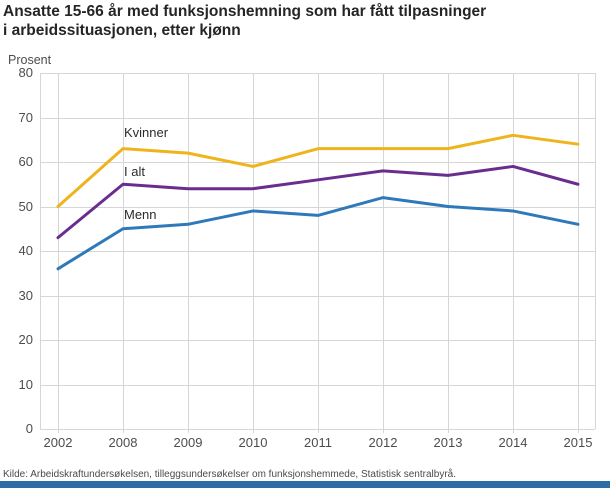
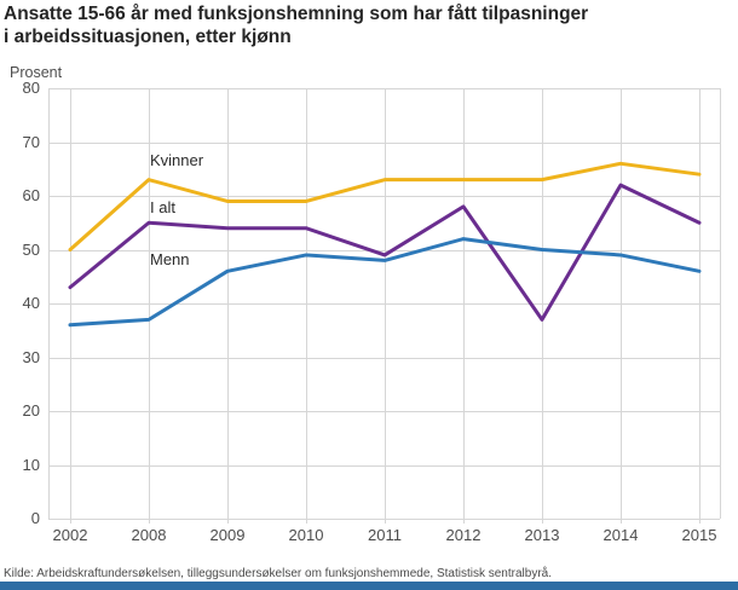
Menn/2008: 45 -> 37
Kvinner/2009: 62 -> 59
I alt/2011: 56 -> 49
I alt/2013: 57 -> 37
I alt/2014: 59 -> 62
